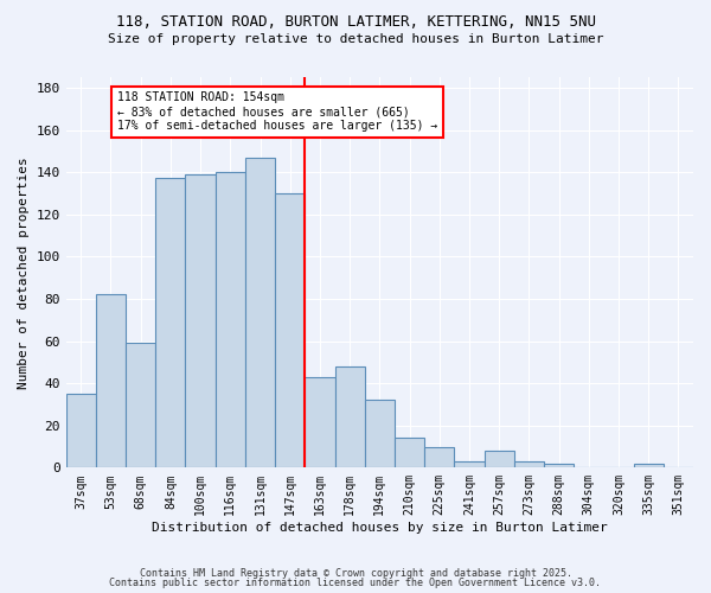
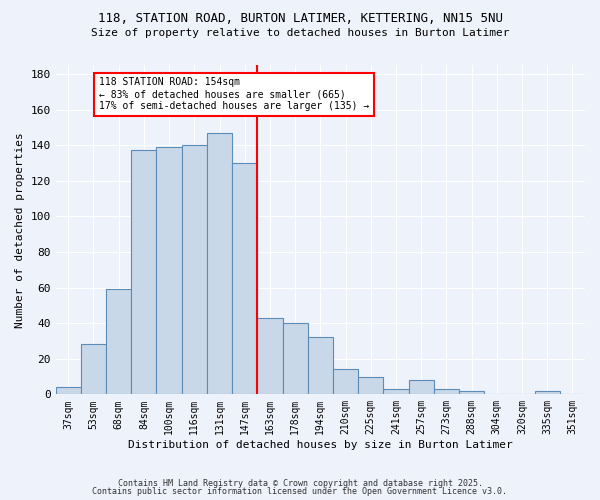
37sqm: 35 -> 4
53sqm: 82 -> 28
178sqm: 48 -> 40
